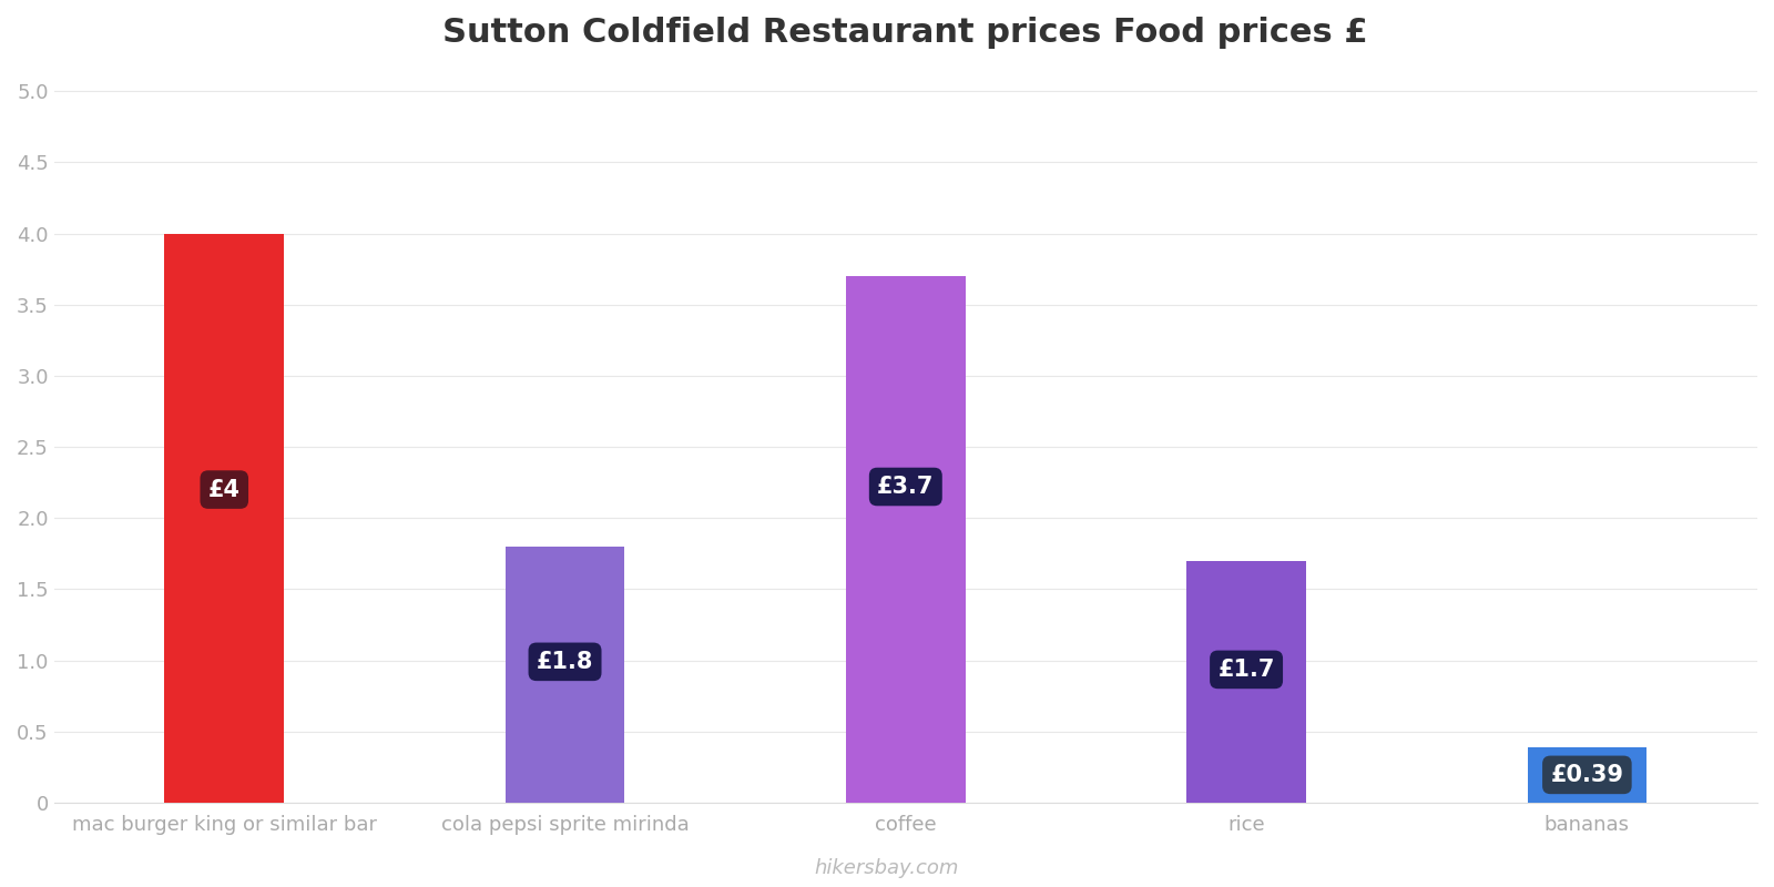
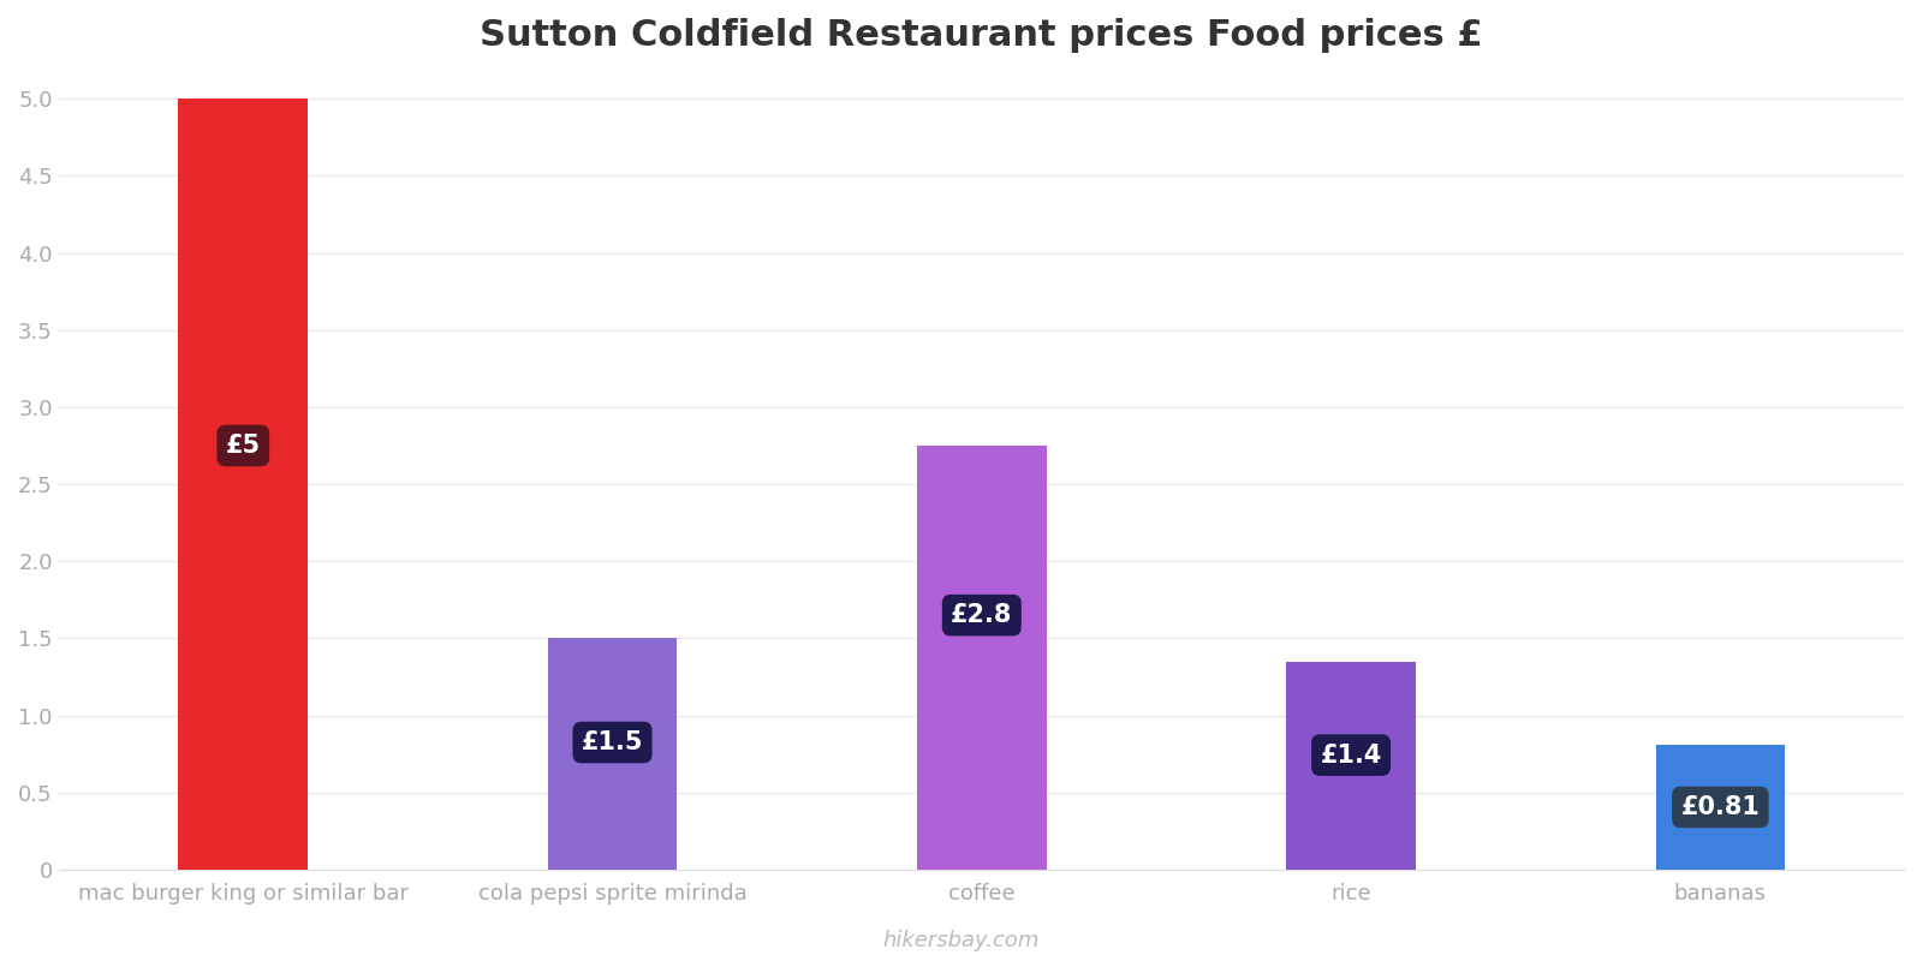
mac burger king or similar bar: £4 -> £5
cola pepsi sprite mirinda: £1.8 -> £1.5
coffee: £3.7 -> £2.8
rice: £1.7 -> £1.4
bananas: £0.39 -> £0.81
